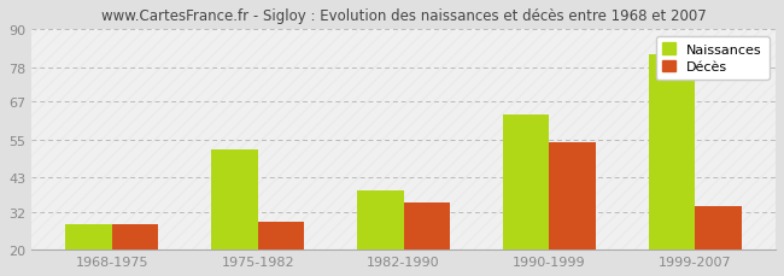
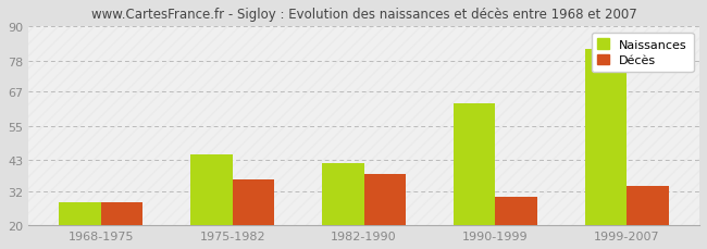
Naissances/1975-1982: 52 -> 45
Décès/1975-1982: 29 -> 36
Naissances/1982-1990: 39 -> 42
Décès/1982-1990: 35 -> 38
Décès/1990-1999: 54 -> 30
